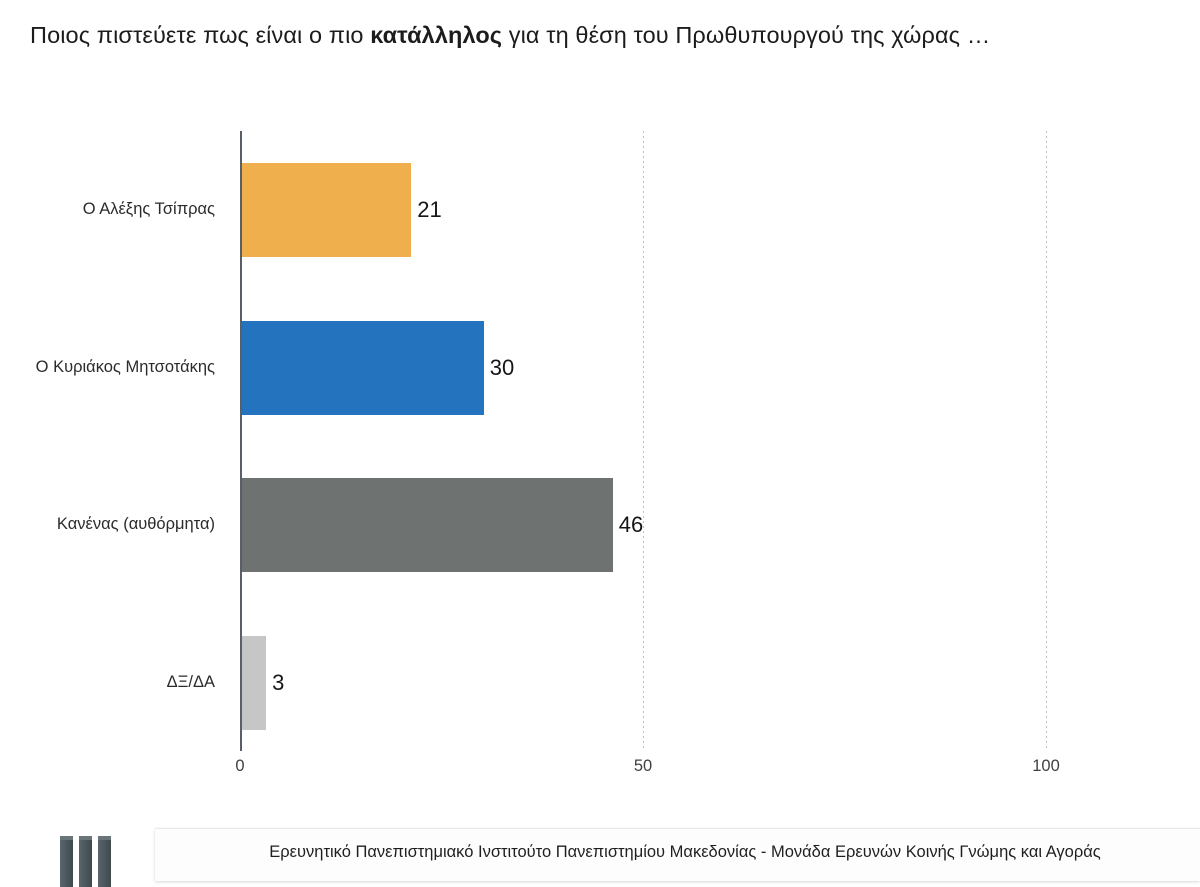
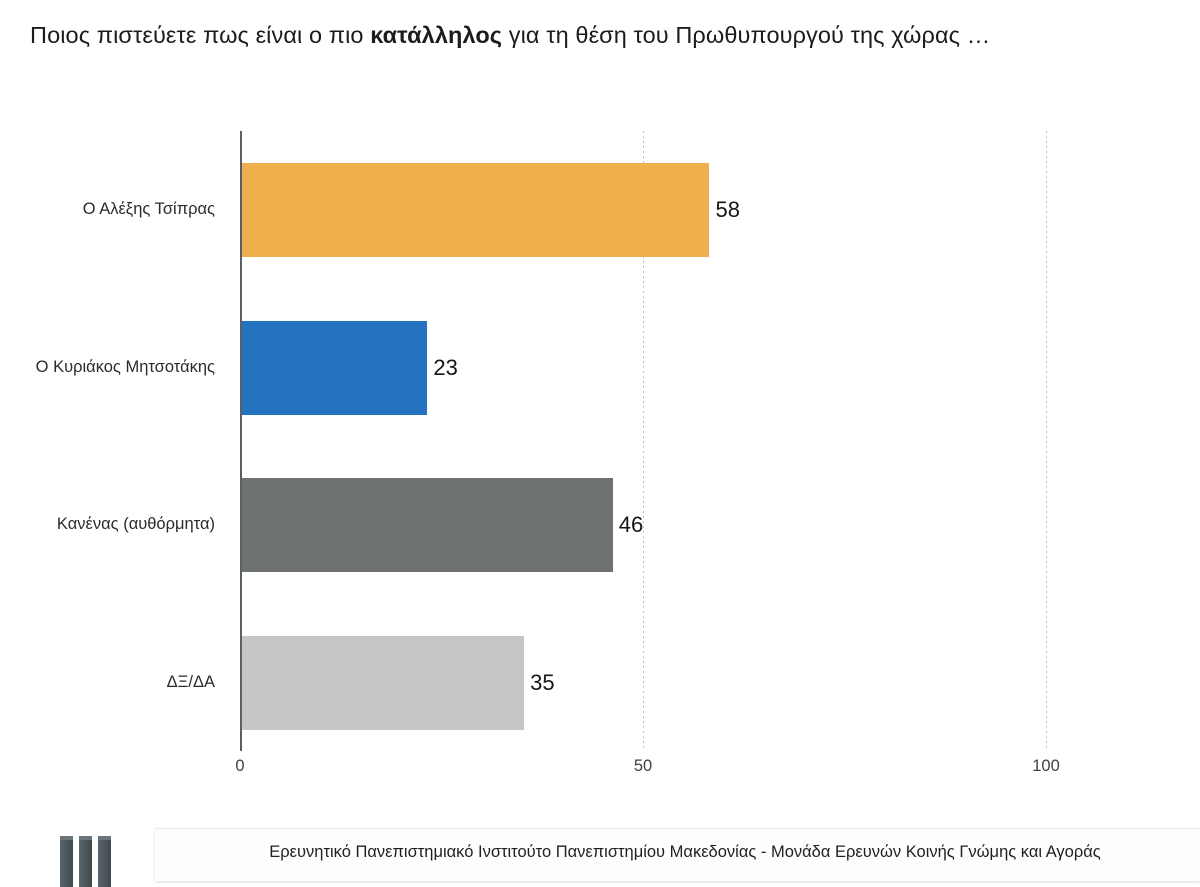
Ο Αλέξης Τσίπρας: 21 -> 58
Ο Κυριάκος Μητσοτάκης: 30 -> 23
ΔΞ/ΔΑ: 3 -> 35
